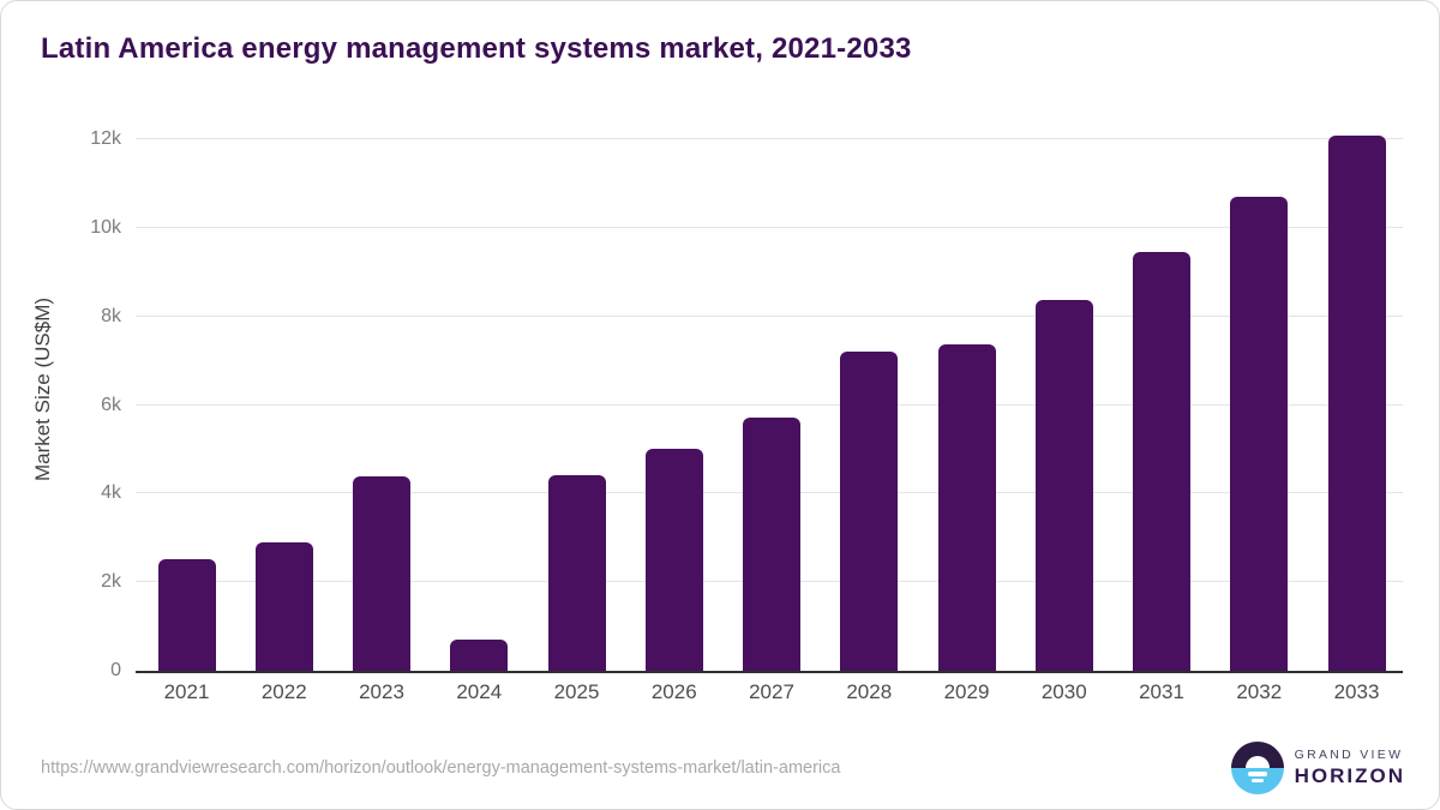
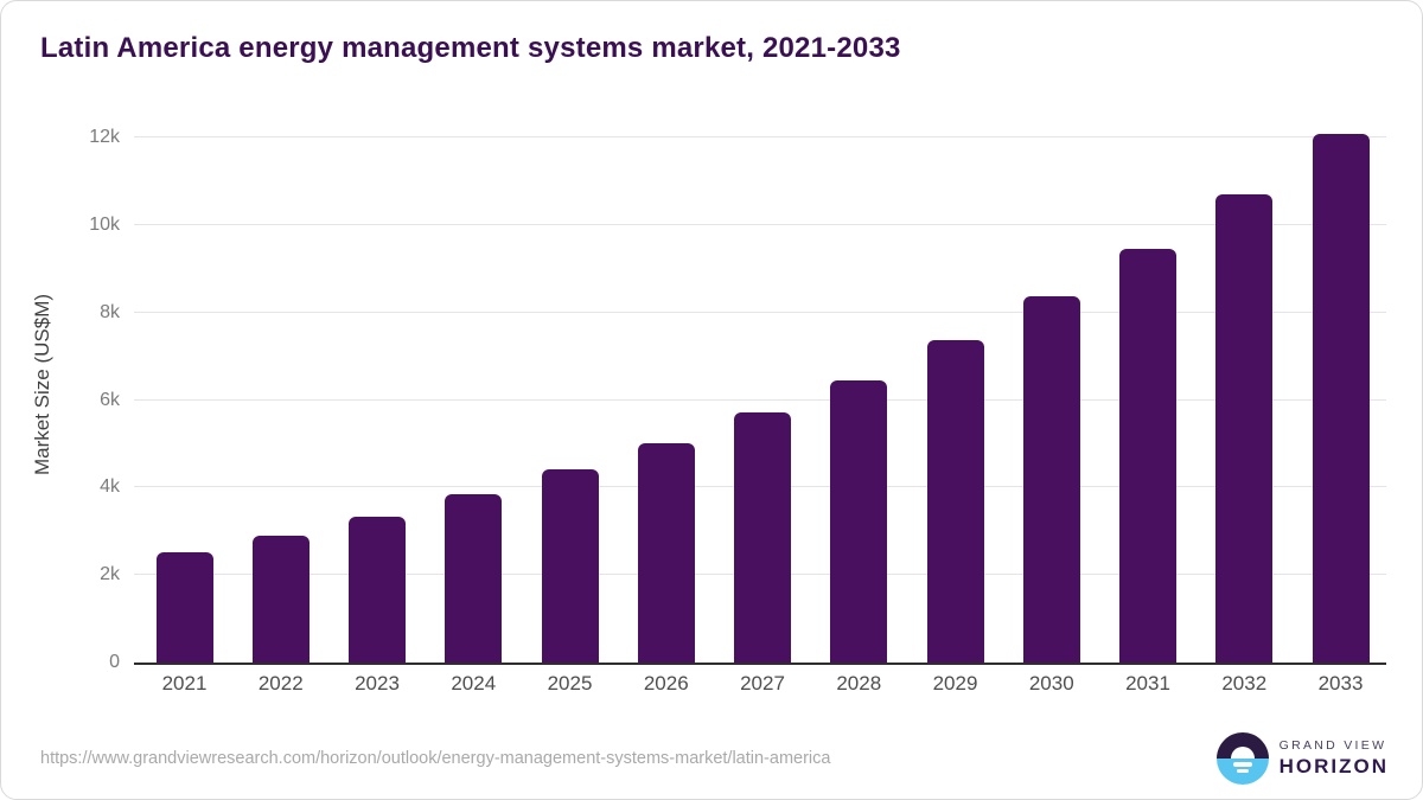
2023: 4.4k -> 3.3k
2024: 0.7k -> 3.8k
2028: 7.2k -> 6.4k
